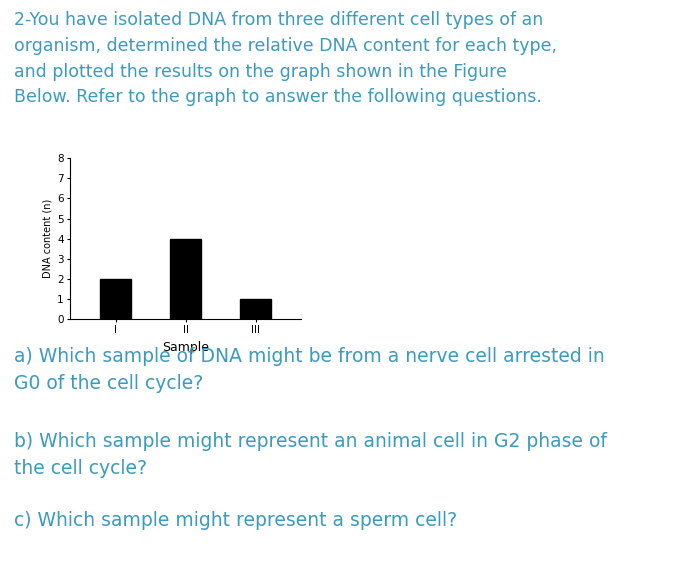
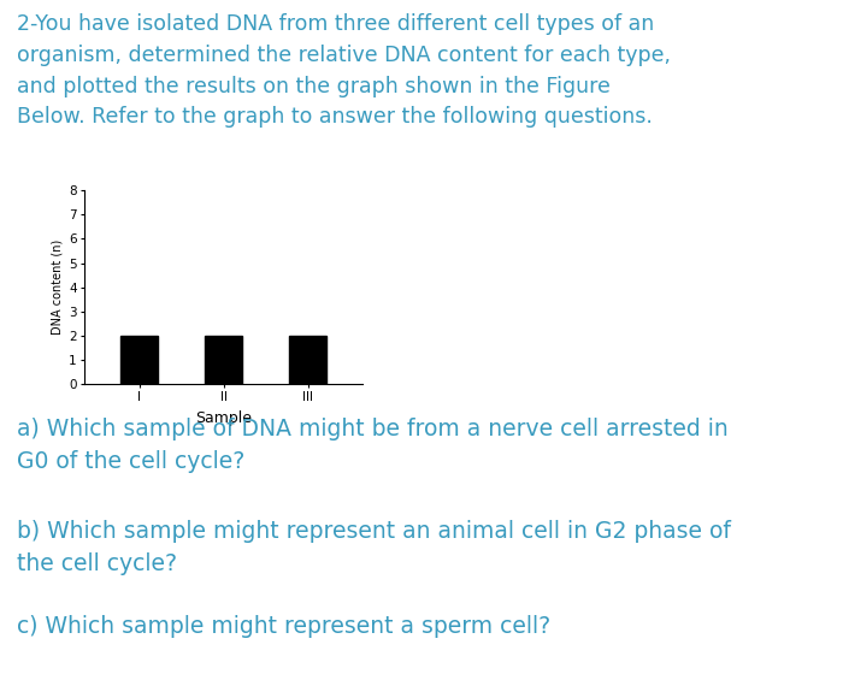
II: 4 -> 2
III: 1 -> 2
